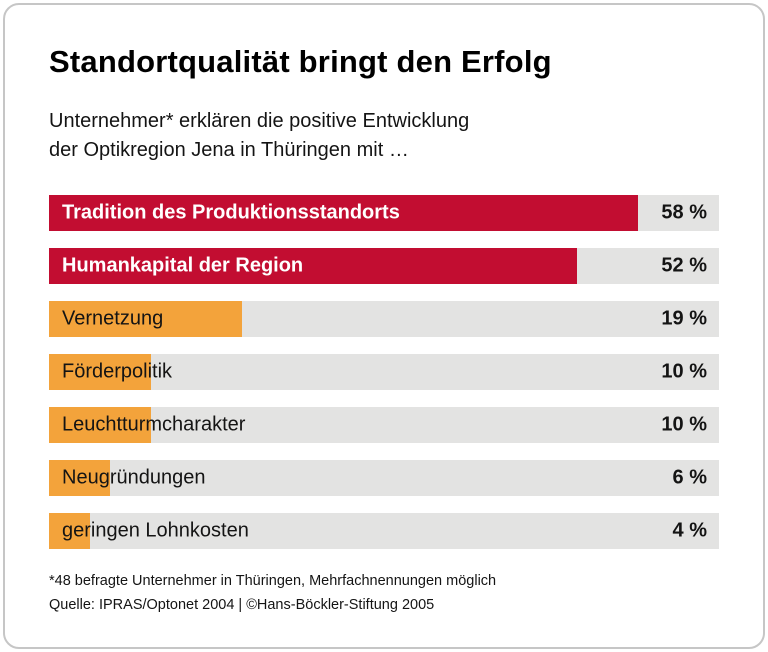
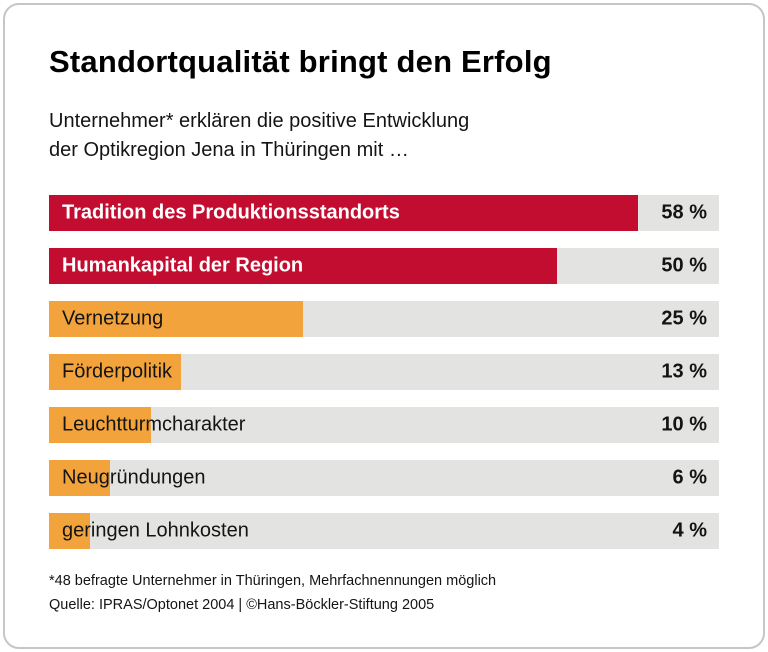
Humankapital der Region: 52 -> 50
Vernetzung: 19 -> 25
Förderpolitik: 10 -> 13
